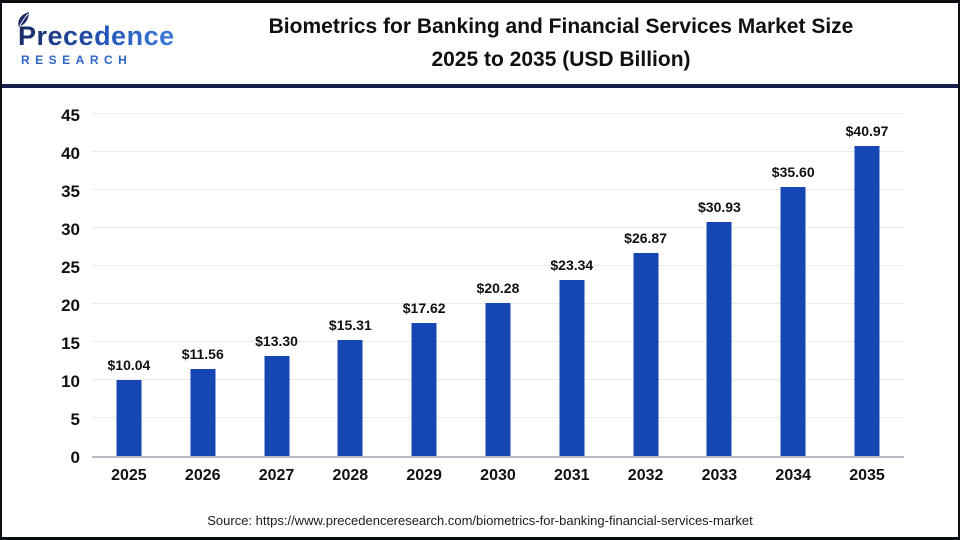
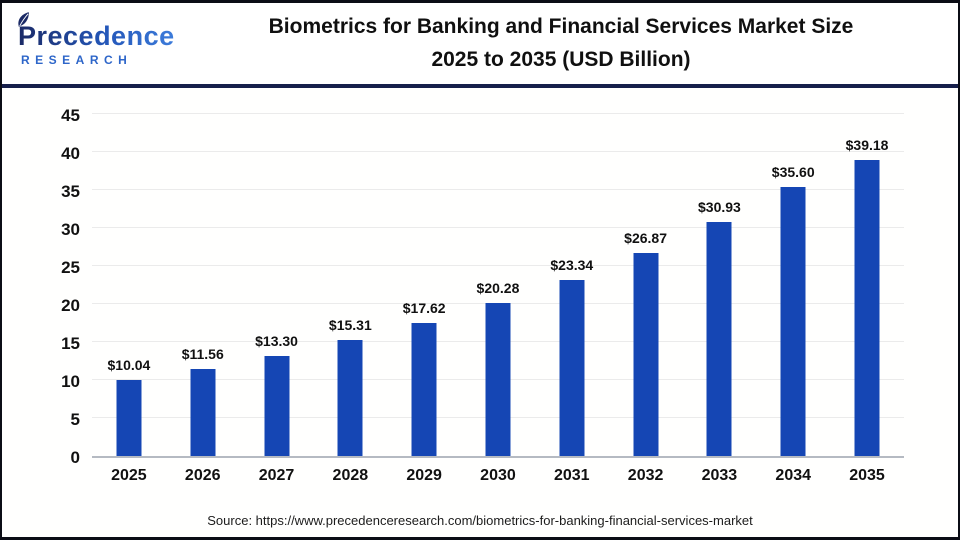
2035: $40.97 -> $39.18
